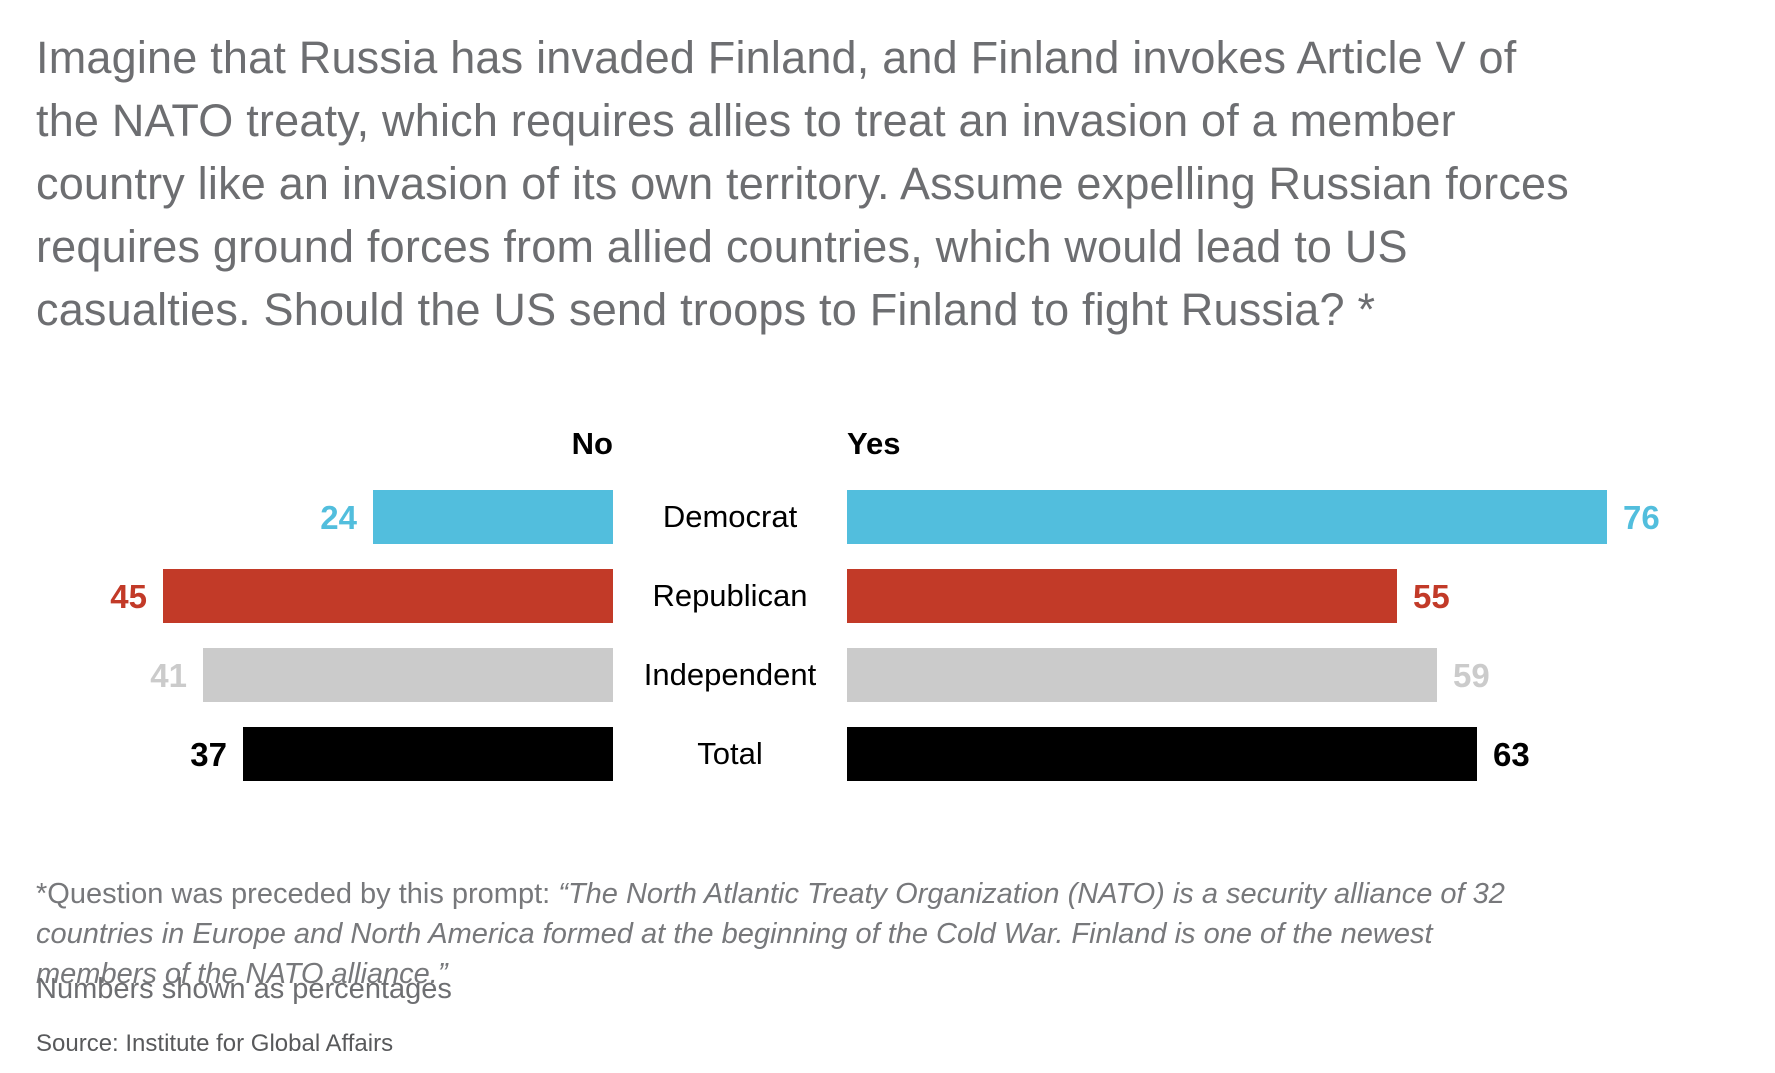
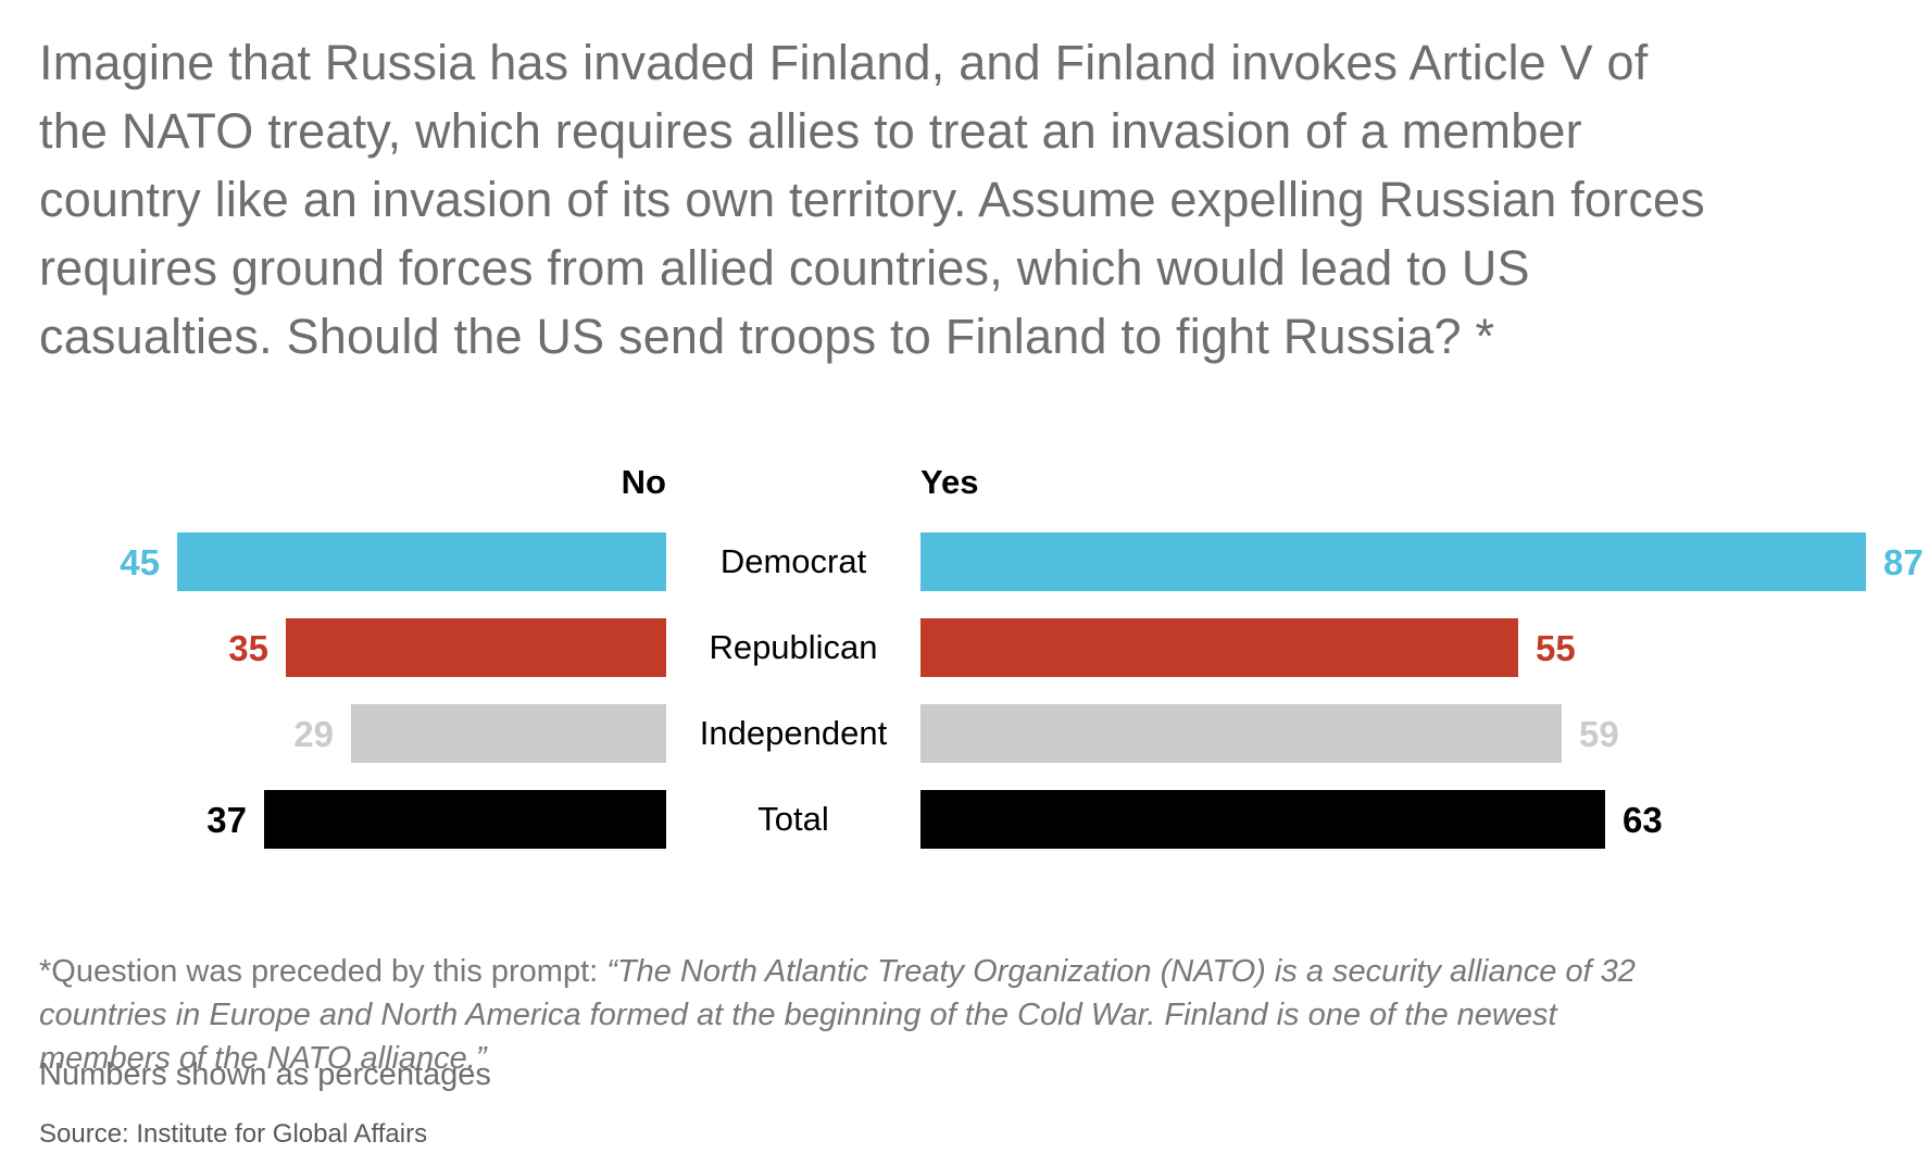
No/Democrat: 24 -> 45
Yes/Democrat: 76 -> 87
No/Republican: 45 -> 35
No/Independent: 41 -> 29
